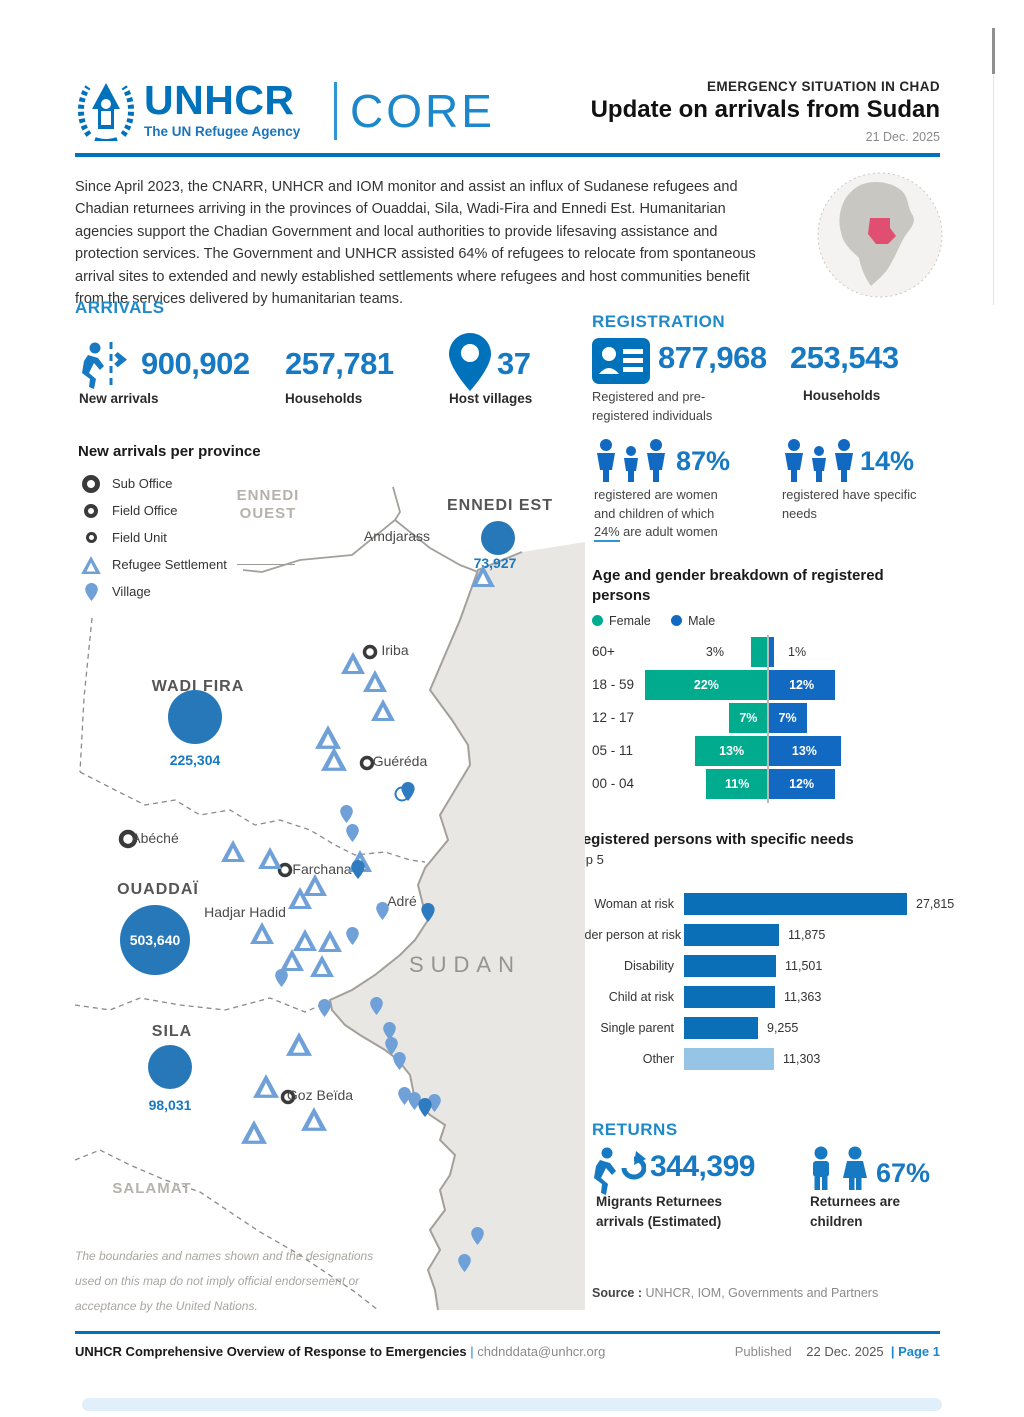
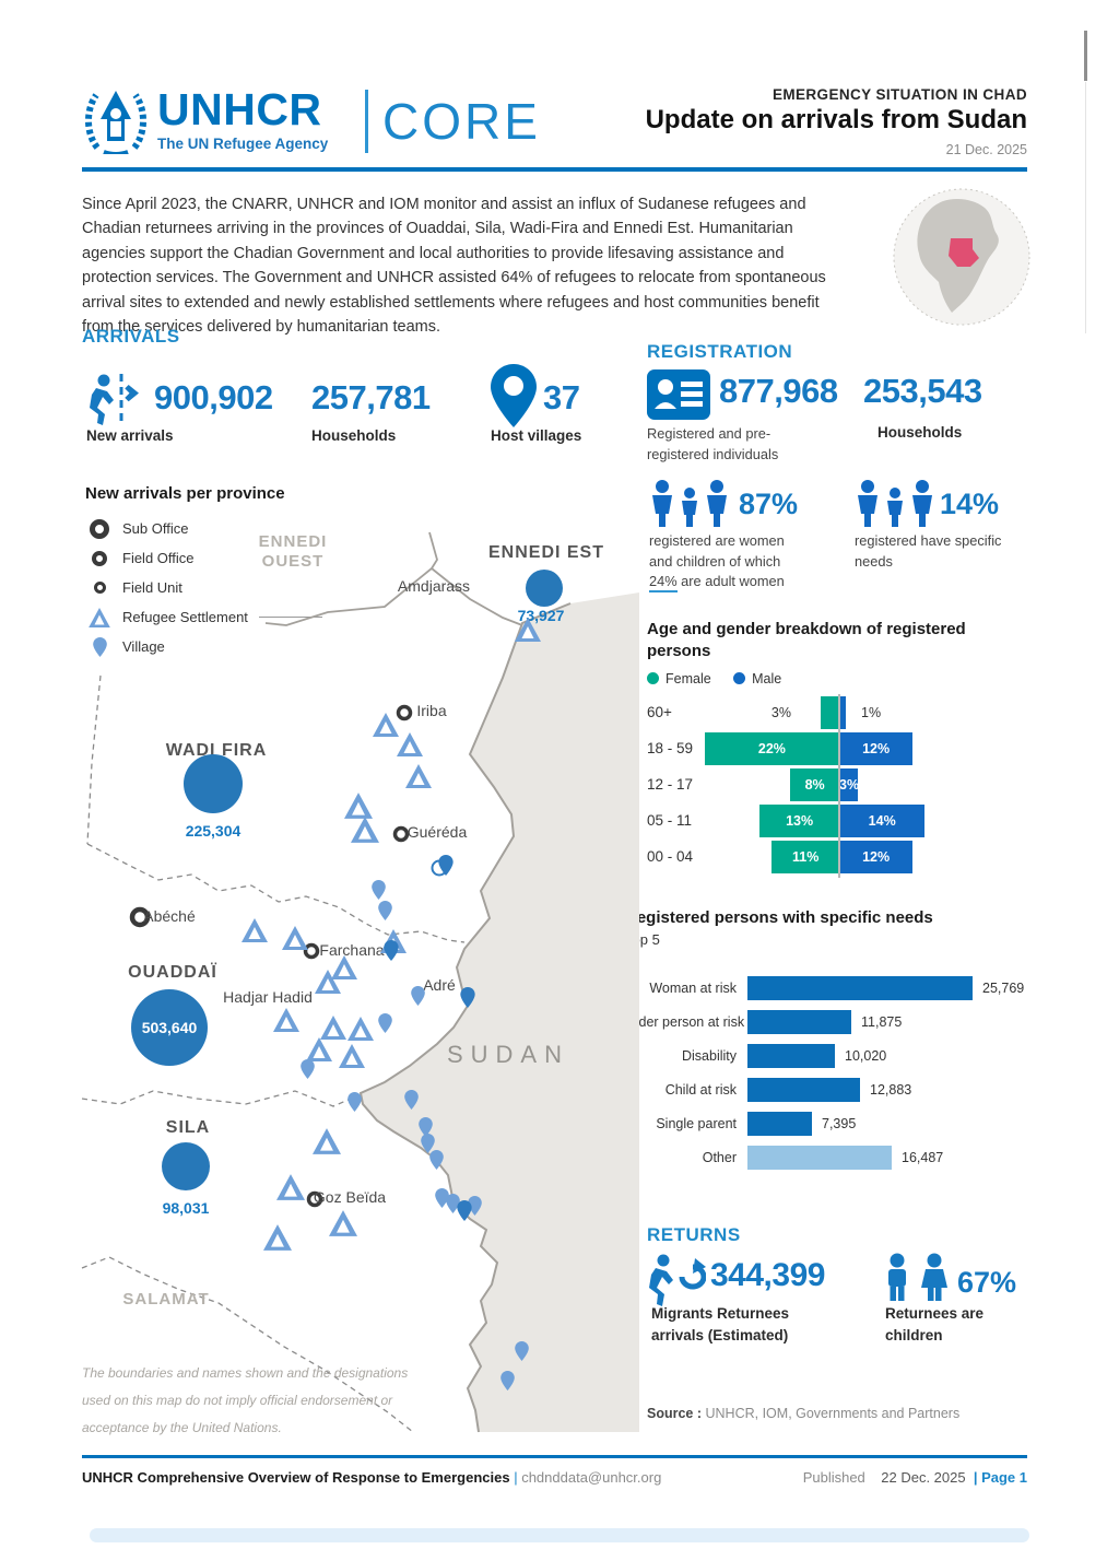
Age and gender breakdown of registered persons/Female/12 - 17: 7% -> 8%
Age and gender breakdown of registered persons/Male/12 - 17: 7% -> 3%
Age and gender breakdown of registered persons/Male/05 - 11: 13% -> 14%
Registered persons with specific needs/Woman at risk: 27,815 -> 25,769
Registered persons with specific needs/Disability: 11,501 -> 10,020
Registered persons with specific needs/Child at risk: 11,363 -> 12,883
Registered persons with specific needs/Single parent: 9,255 -> 7,395
Registered persons with specific needs/Other: 11,303 -> 16,487
